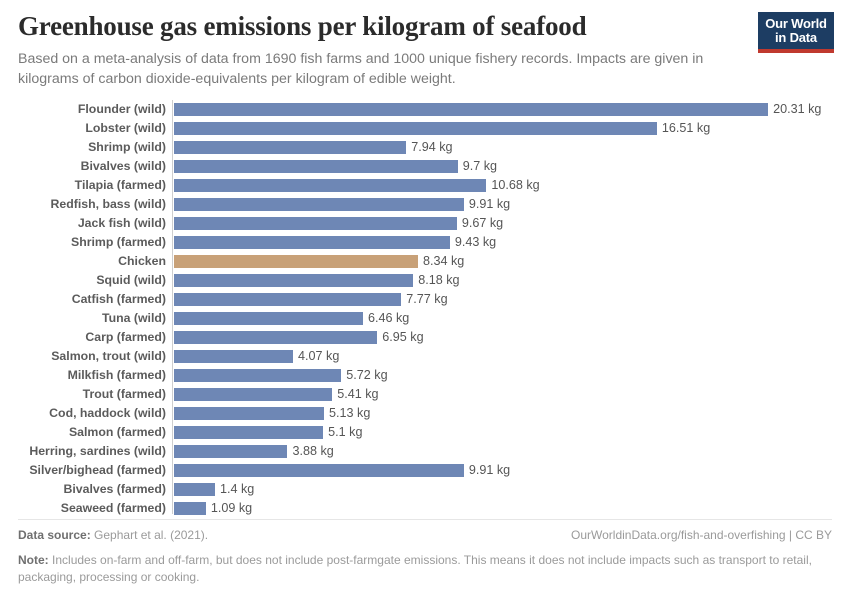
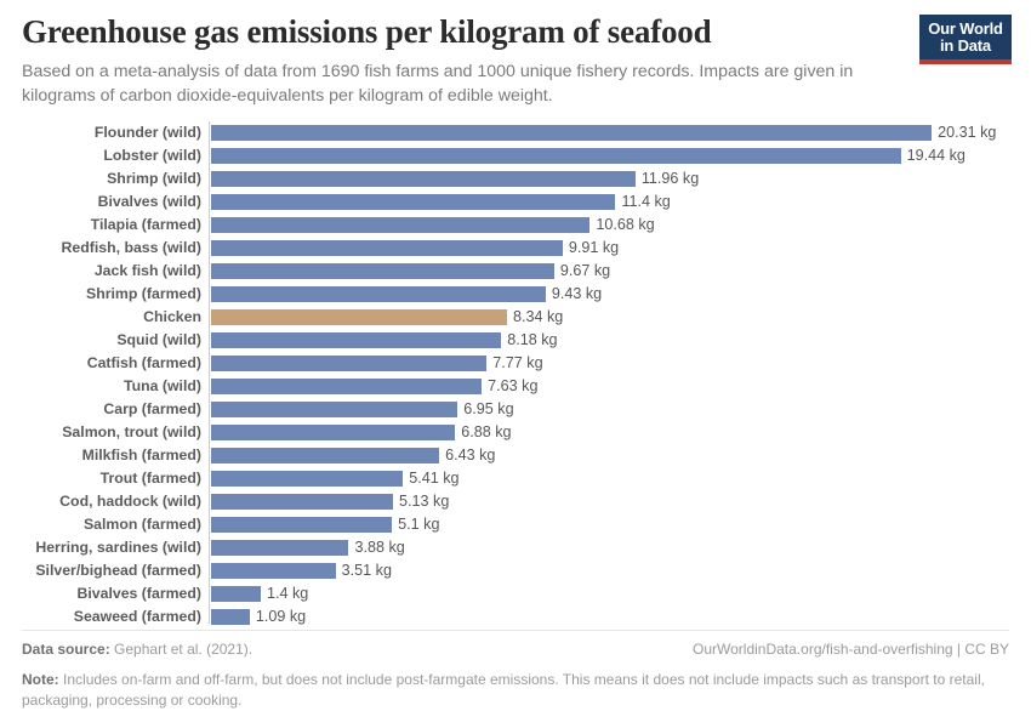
Lobster (wild): 16.51 -> 19.44
Shrimp (wild): 7.94 -> 11.96
Bivalves (wild): 9.7 -> 11.4
Tuna (wild): 6.46 -> 7.63
Salmon, trout (wild): 4.07 -> 6.88
Milkfish (farmed): 5.72 -> 6.43
Silver/bighead (farmed): 9.91 -> 3.51
